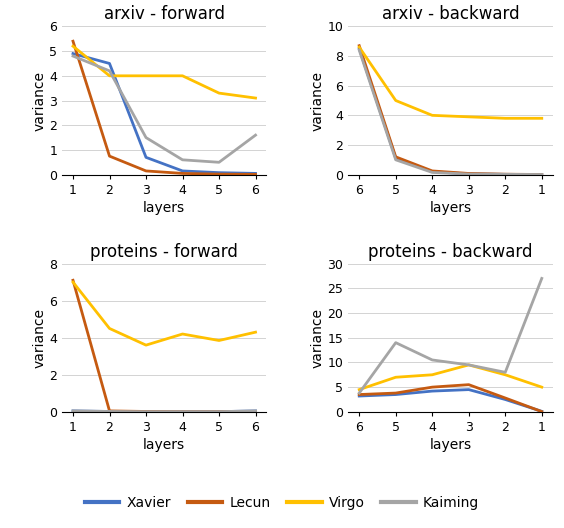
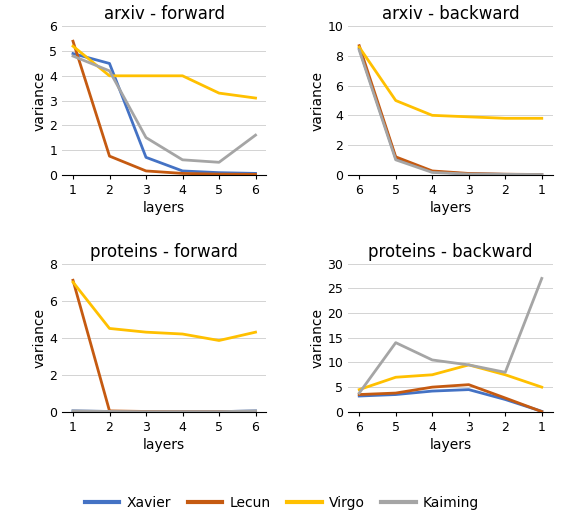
proteins - forward/Virgo/3: 3.6 -> 4.3
